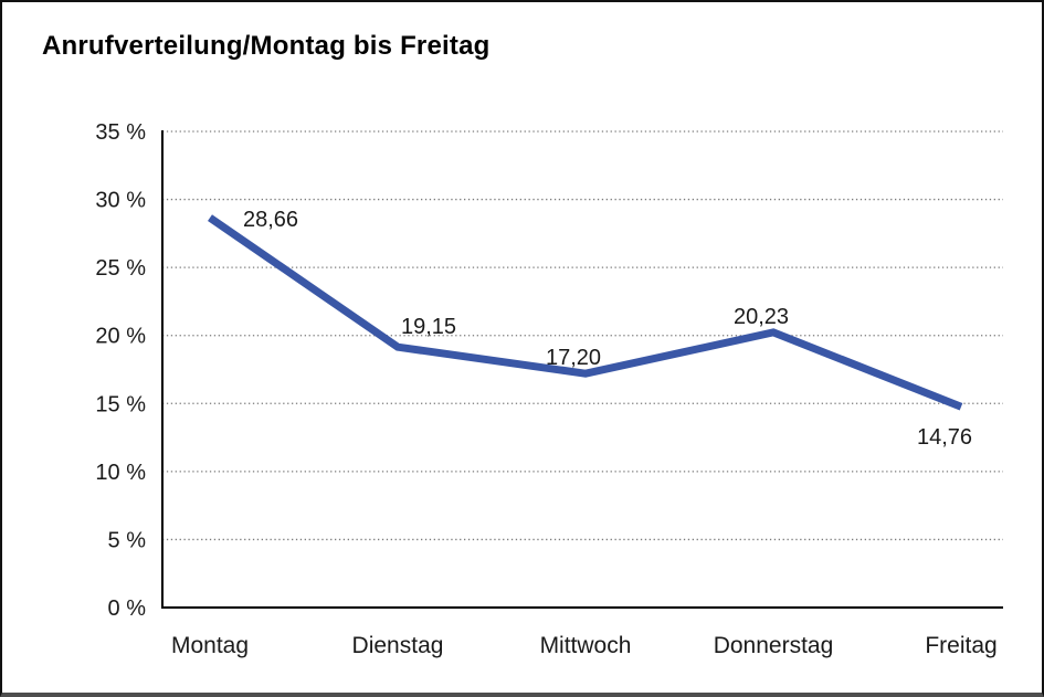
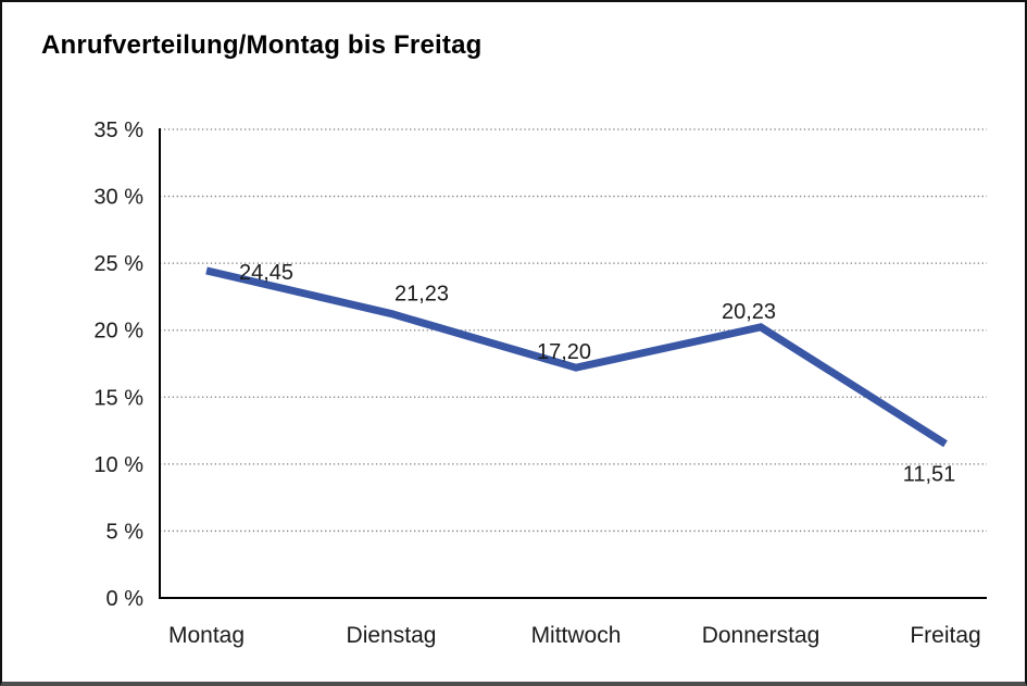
Montag: 28,66 -> 24,45
Dienstag: 19,15 -> 21,23
Freitag: 14,76 -> 11,51
